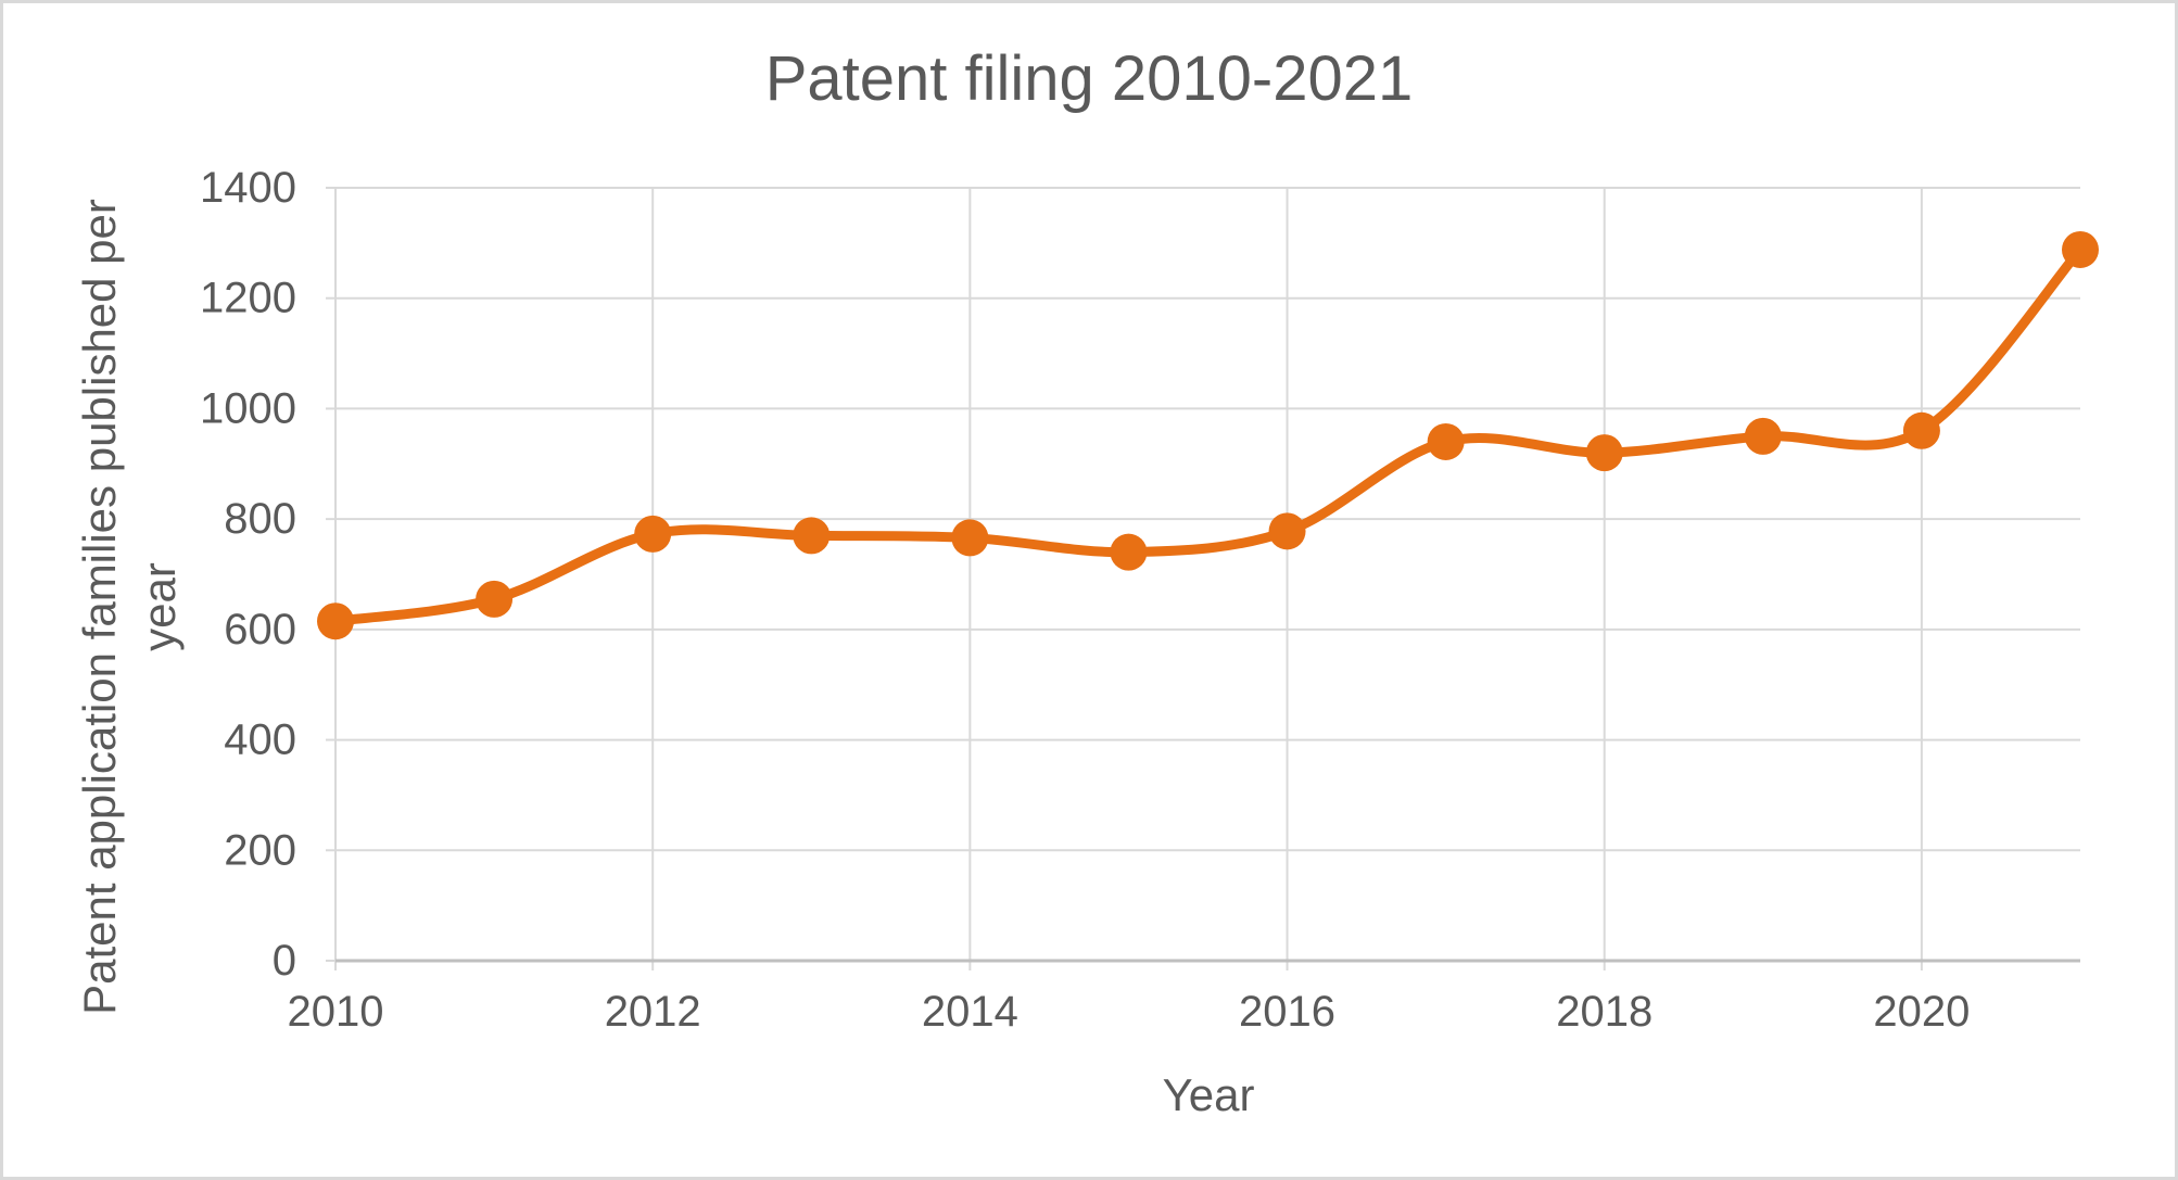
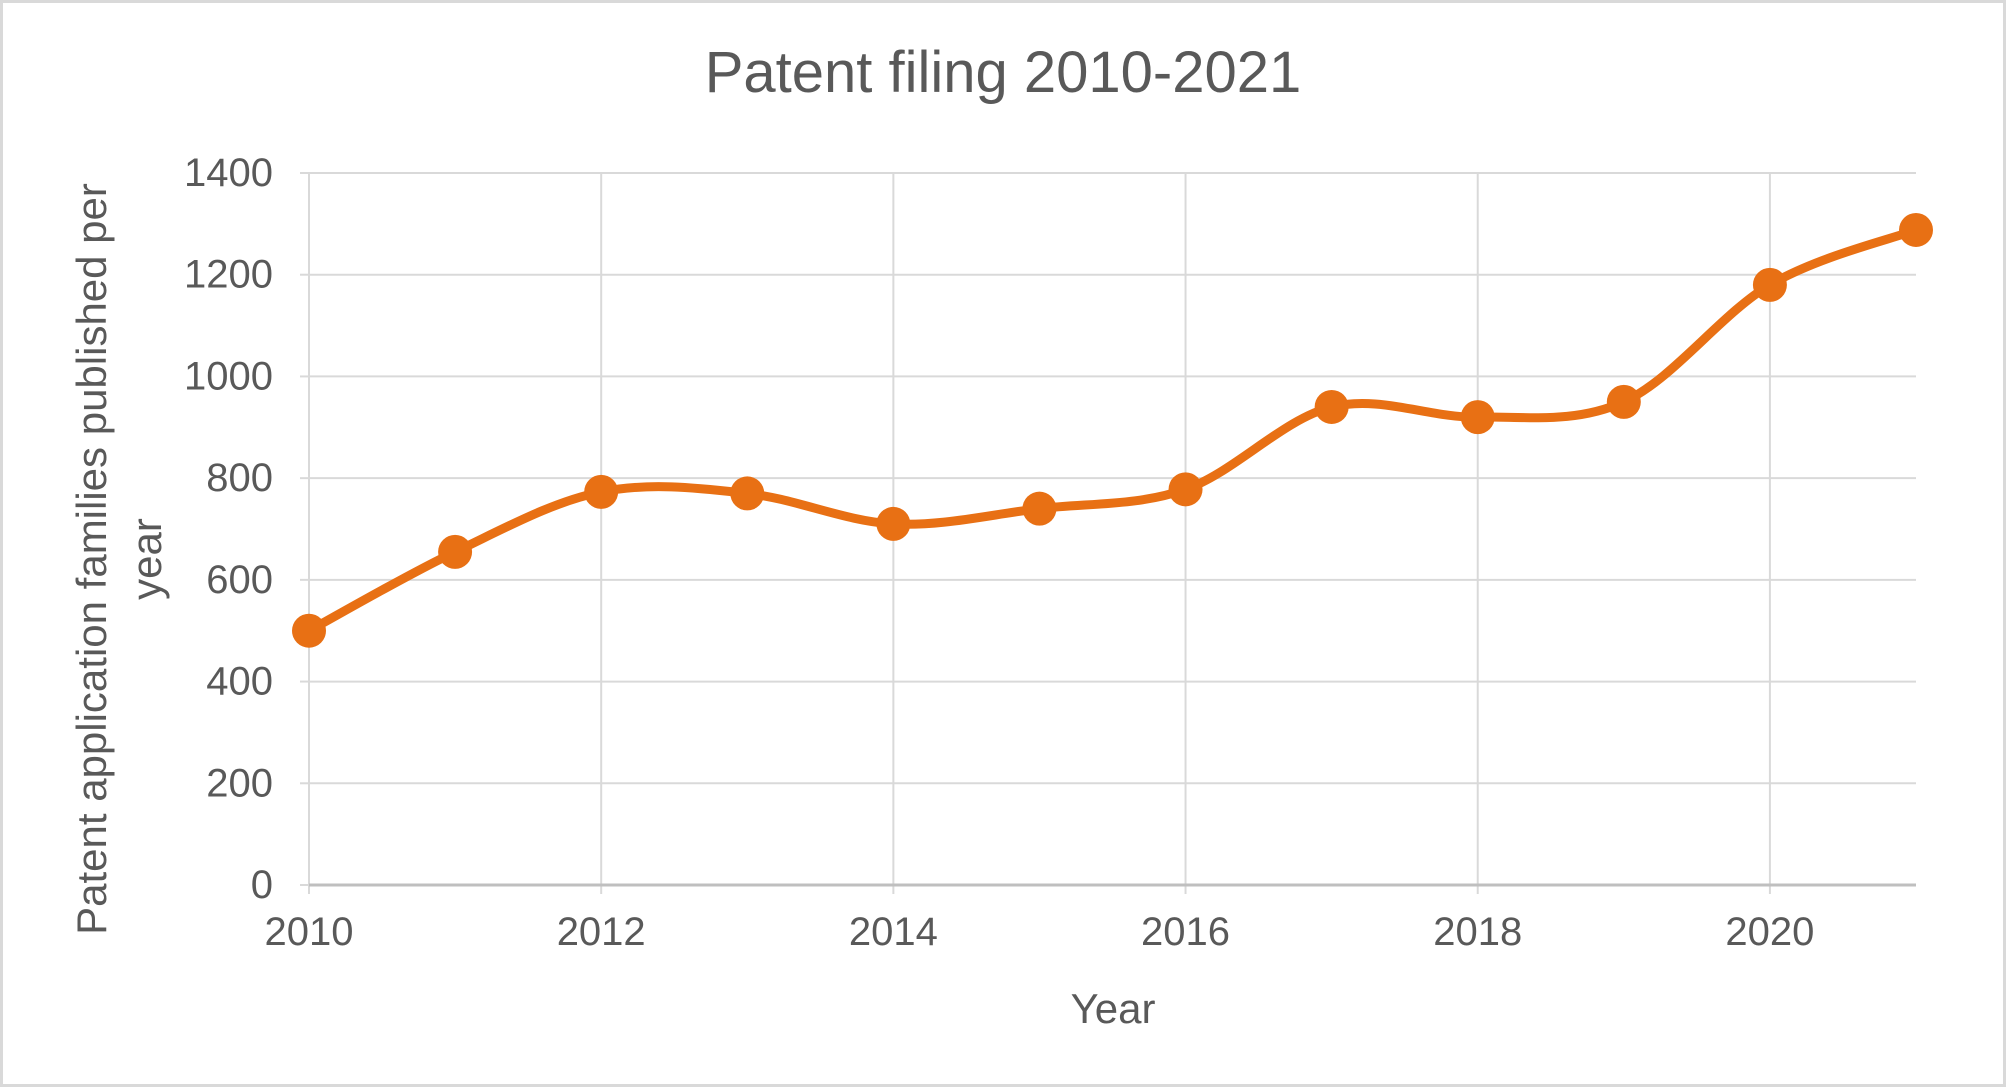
2010: 620 -> 500
2014: 770 -> 710
2020: 960 -> 1180
